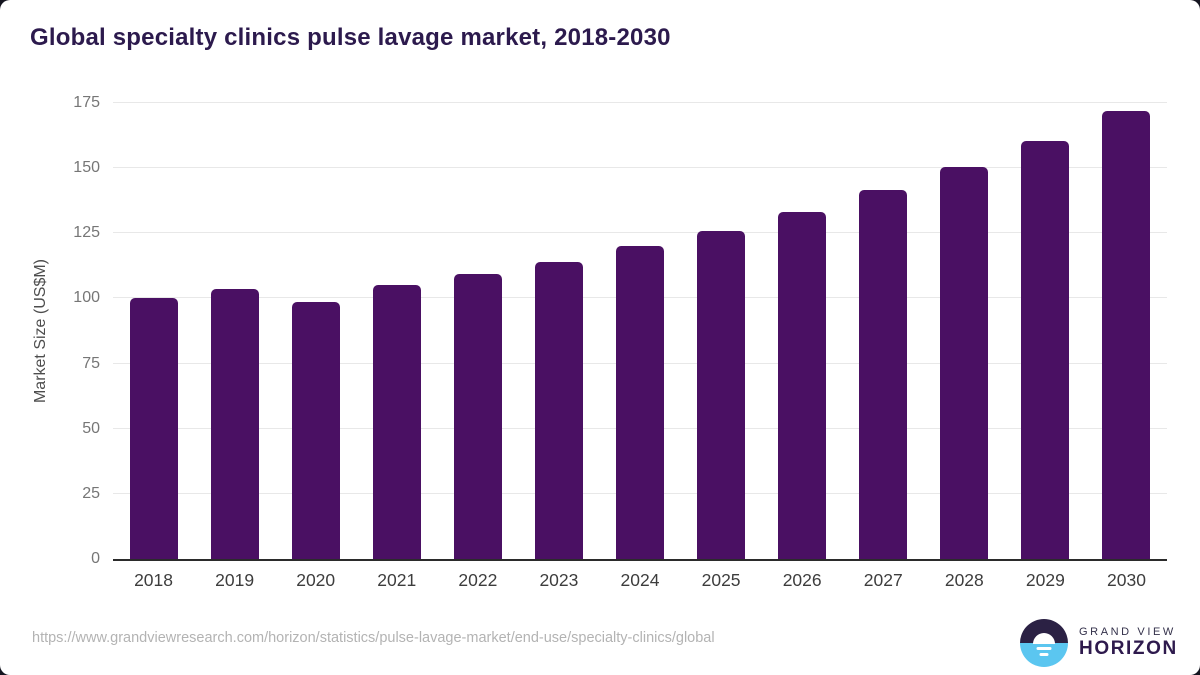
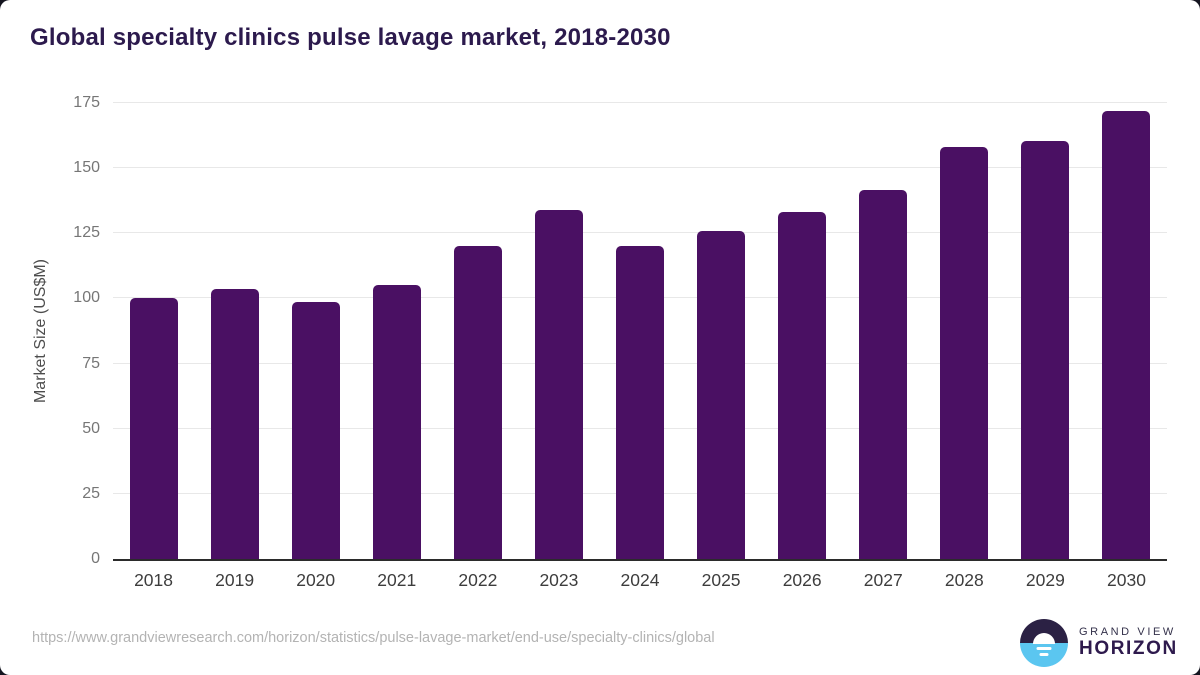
2022: 110 -> 120
2023: 114 -> 134
2028: 150 -> 158
